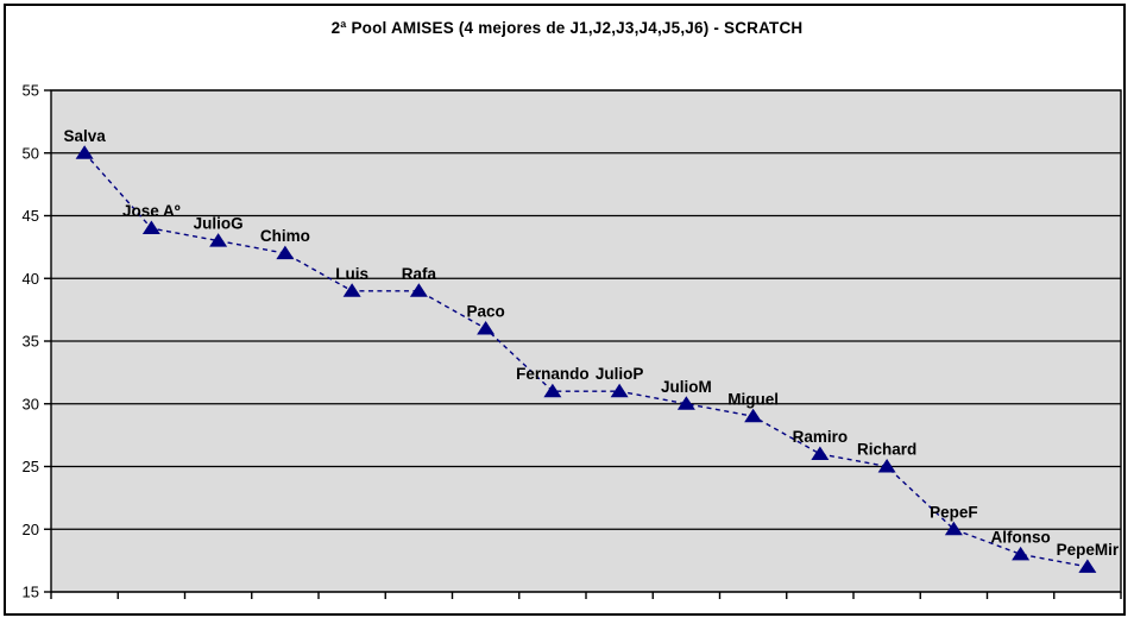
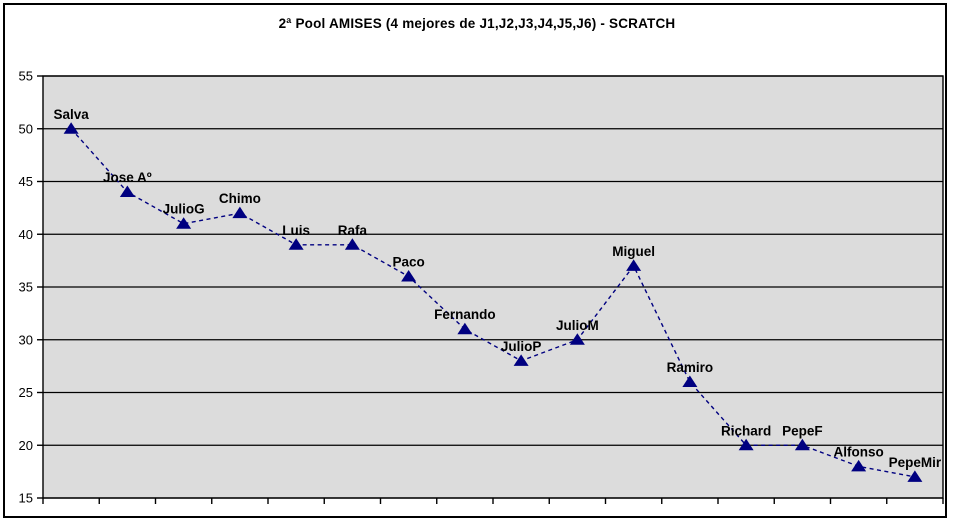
JulioG: 43 -> 41
JulioP: 31 -> 28
Miguel: 29 -> 37
Richard: 25 -> 20
